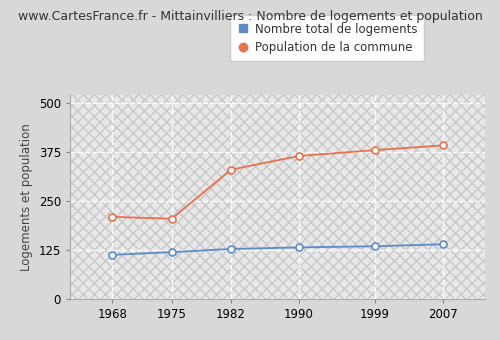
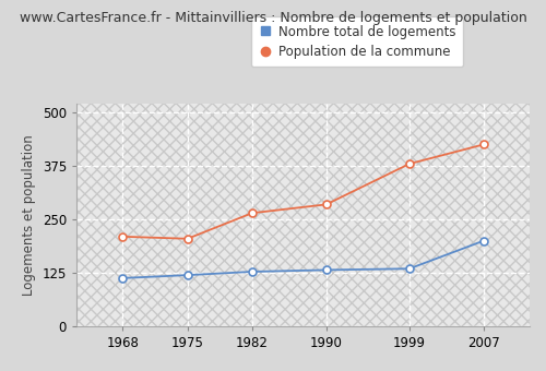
Population de la commune/1982: 330 -> 265
Population de la commune/1990: 365 -> 285
Nombre total de logements/2007: 140 -> 200
Population de la commune/2007: 392 -> 425
